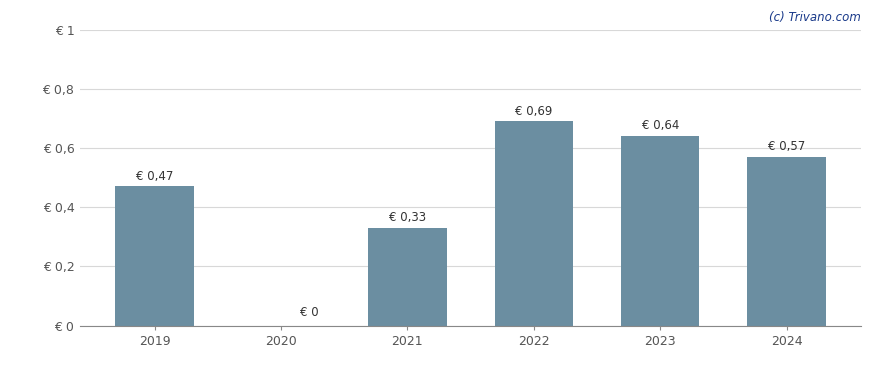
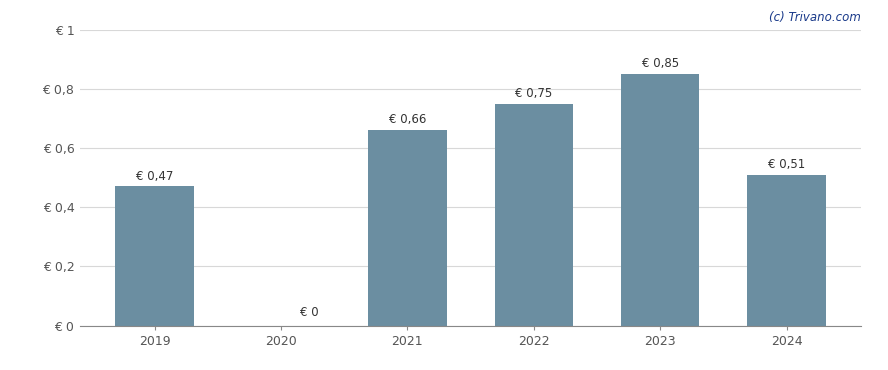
2021: 0,33 -> 0,66
2022: 0,69 -> 0,75
2023: 0,64 -> 0,85
2024: 0,57 -> 0,51
